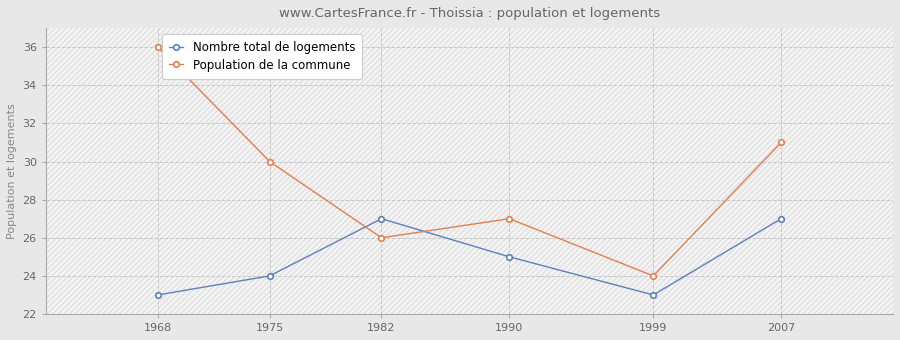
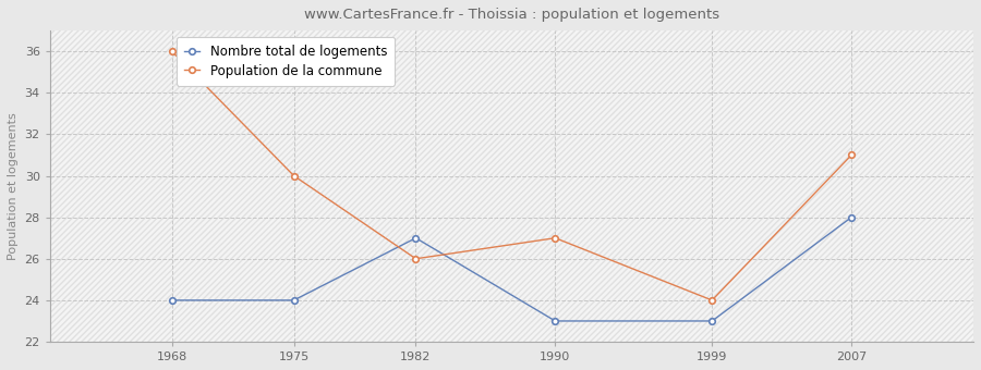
Nombre total de logements/1968: 23 -> 24
Nombre total de logements/1990: 25 -> 23
Nombre total de logements/2007: 27 -> 28
